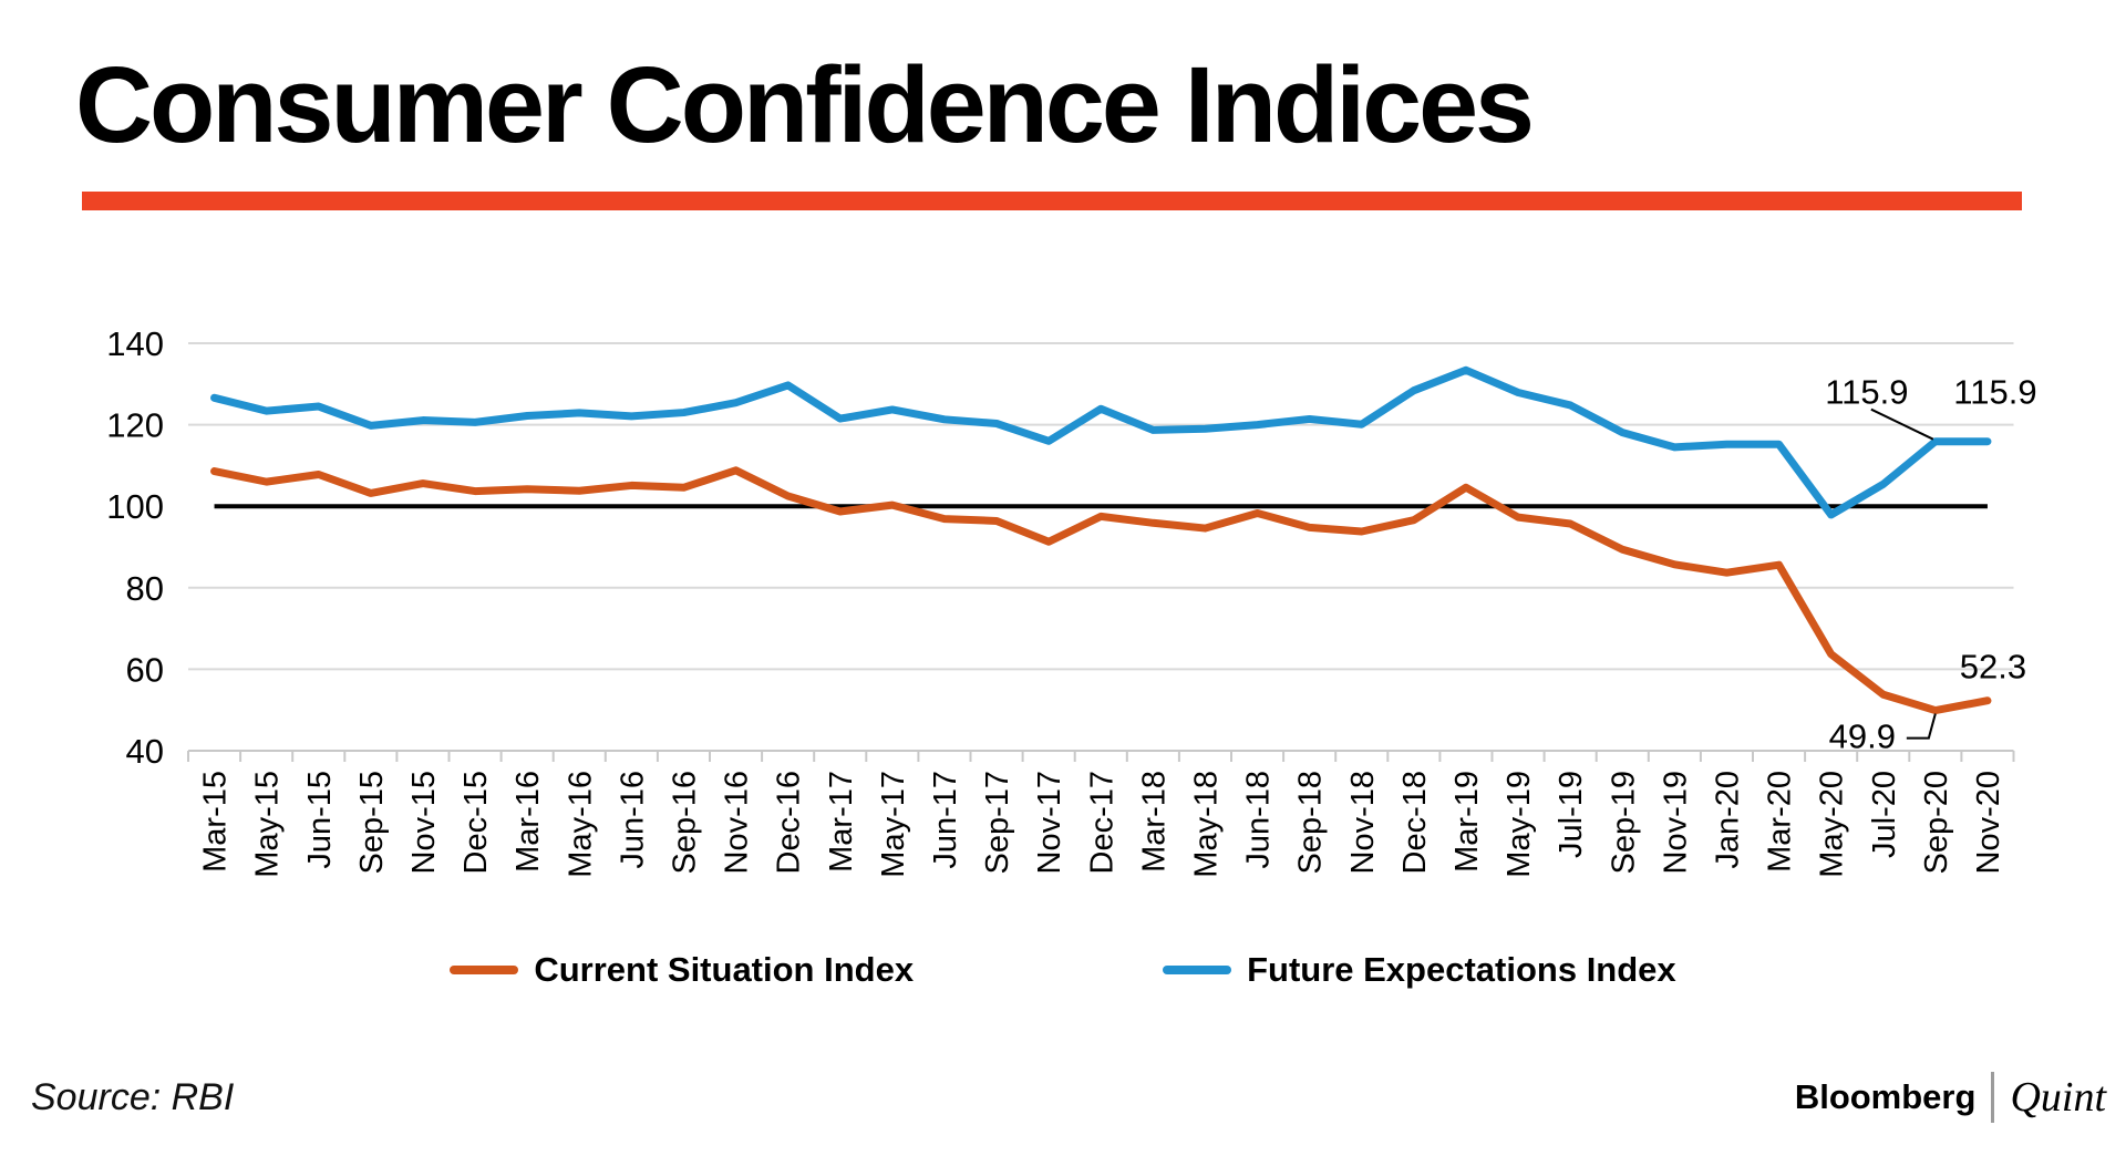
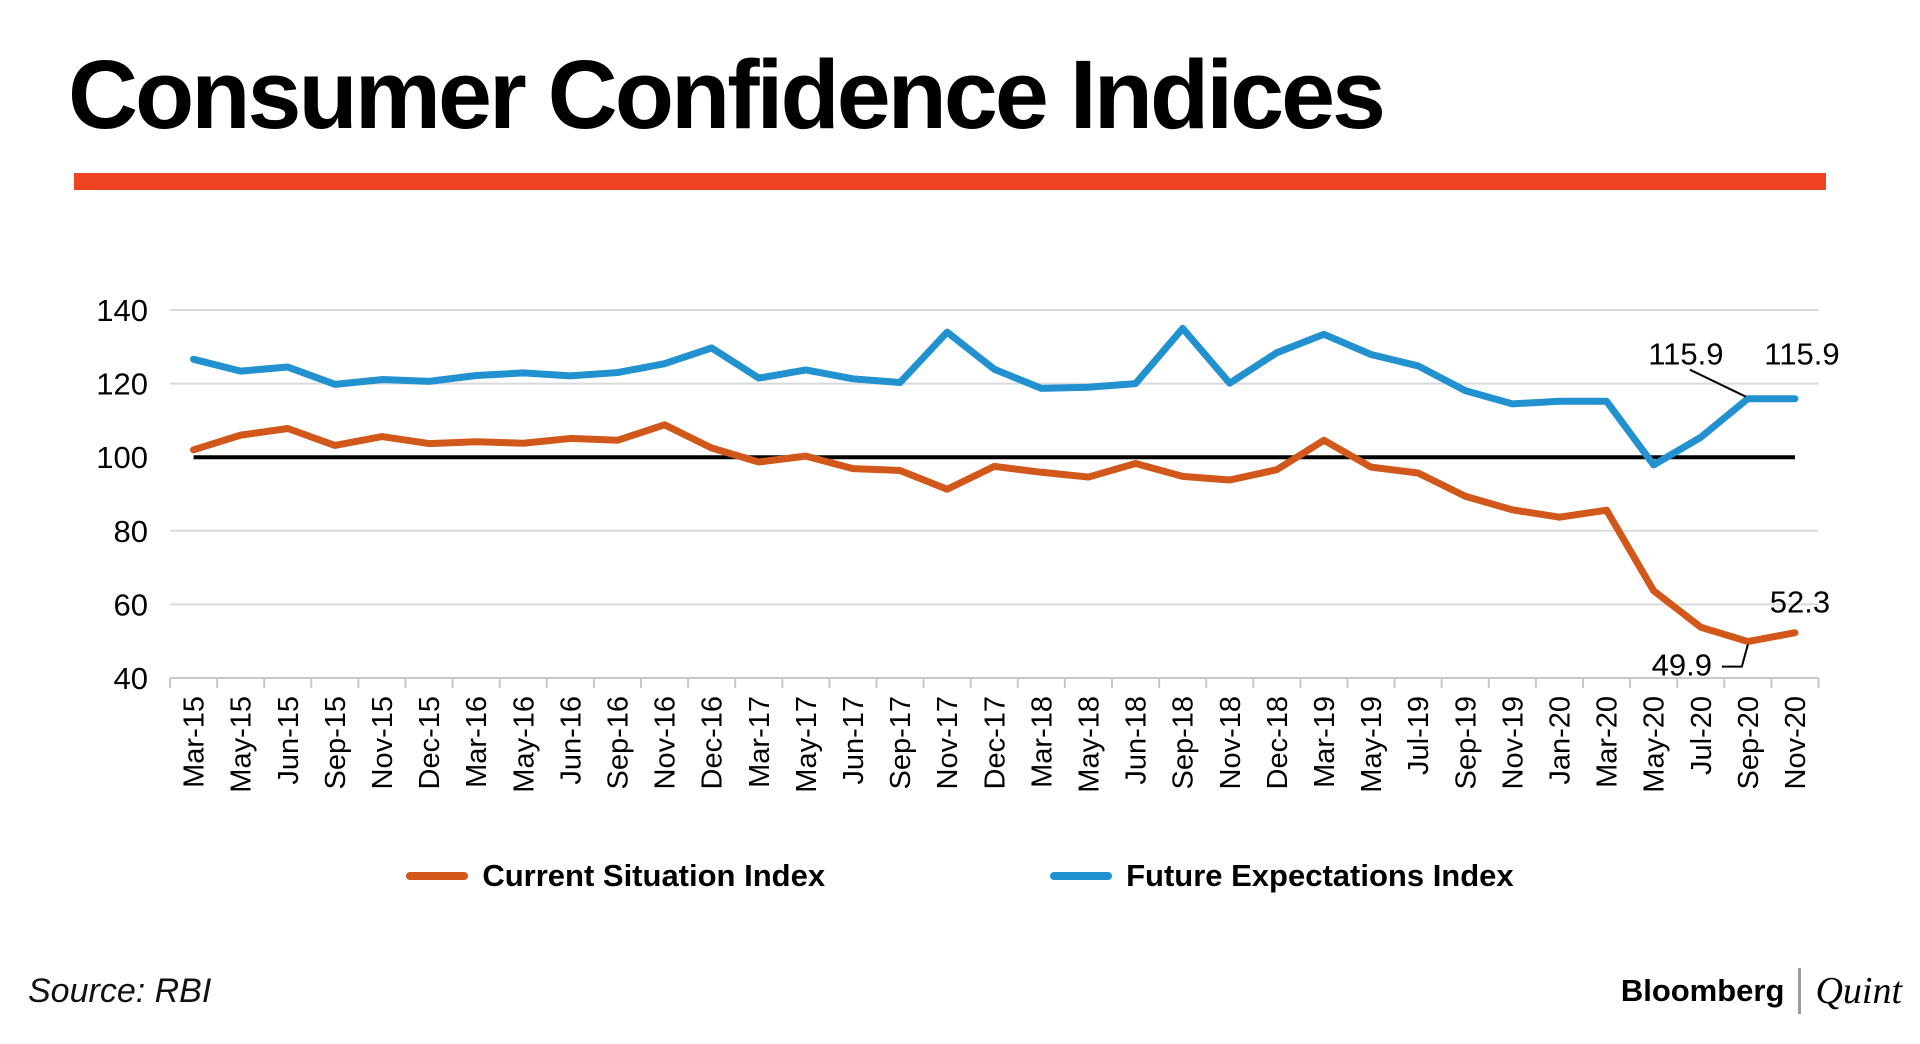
Current Situation Index/Mar-15: 109 -> 102
Future Expectations Index/Nov-17: 116 -> 134
Future Expectations Index/Sep-18: 121 -> 135
